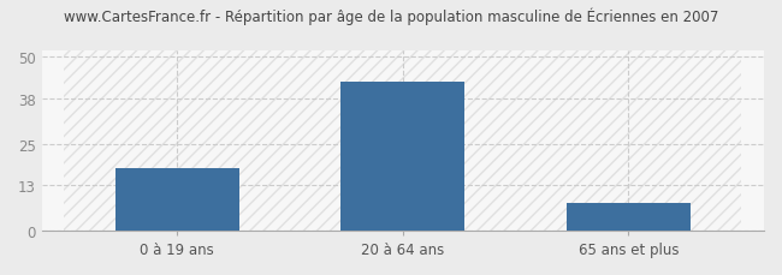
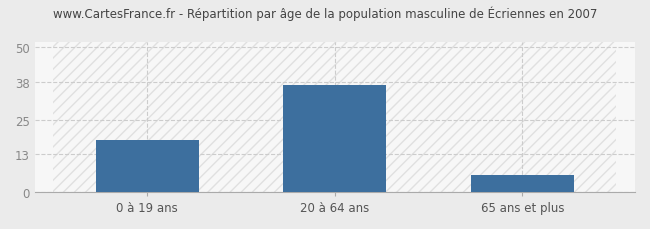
20 à 64 ans: 43 -> 37
65 ans et plus: 8 -> 6
